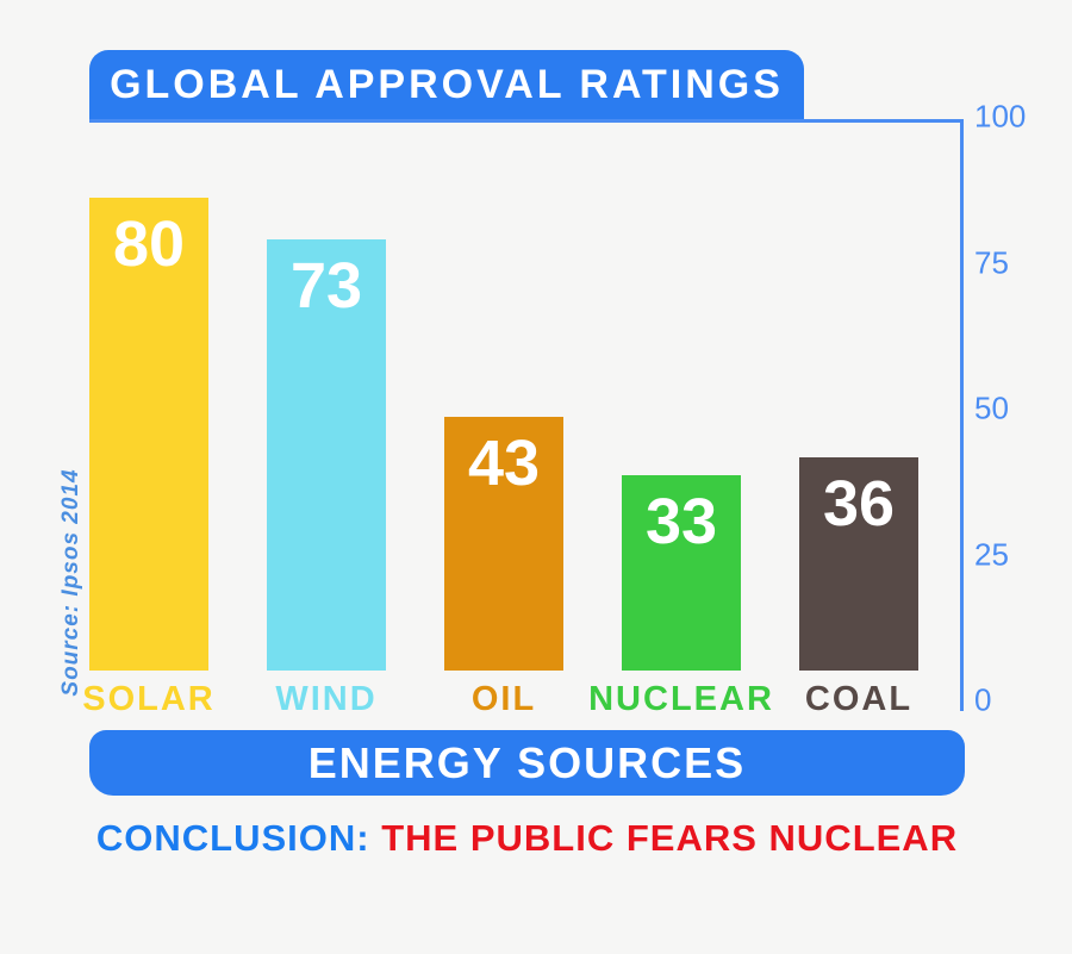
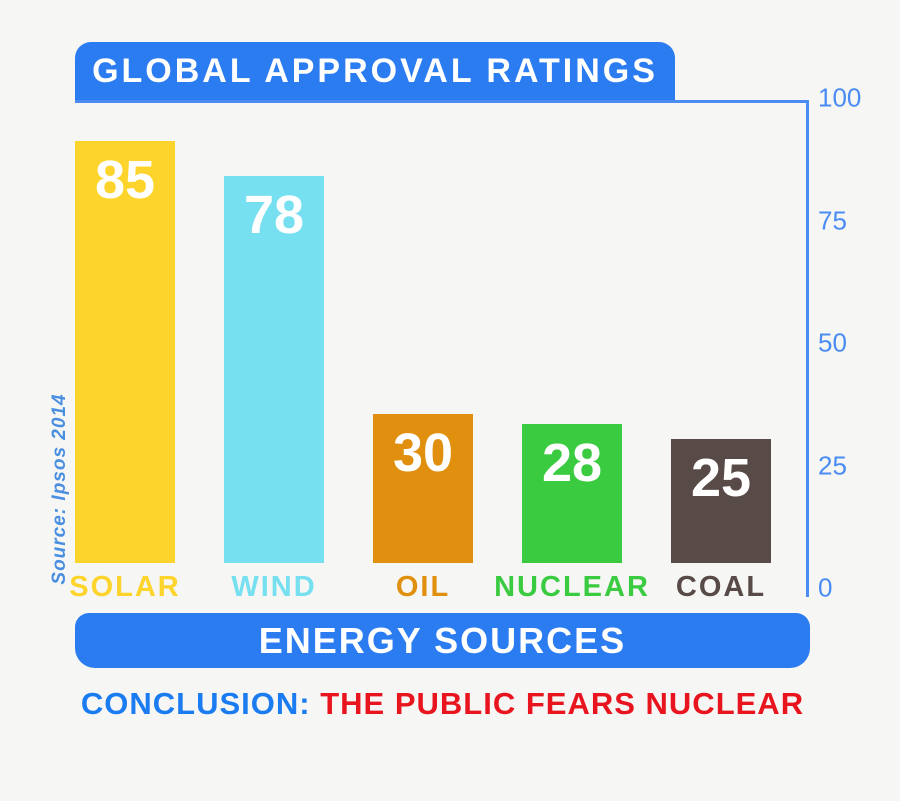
SOLAR: 80 -> 85
WIND: 73 -> 78
OIL: 43 -> 30
NUCLEAR: 33 -> 28
COAL: 36 -> 25
